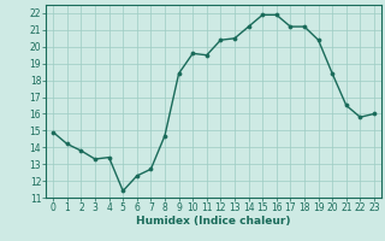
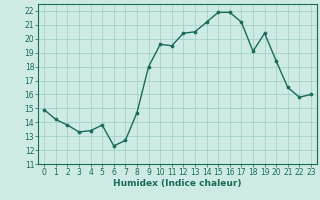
5: 11.4 -> 13.8
9: 18.4 -> 18.0
18: 21.2 -> 19.1
